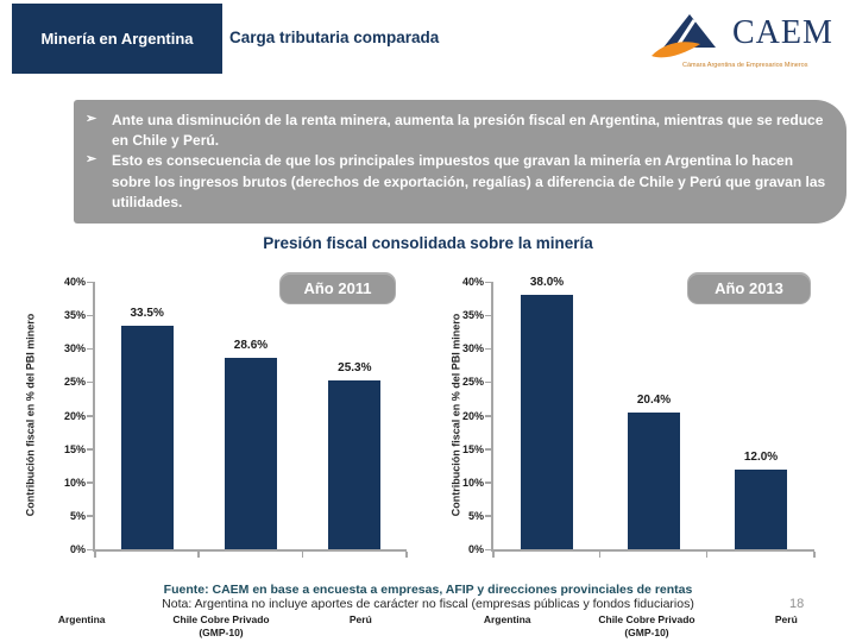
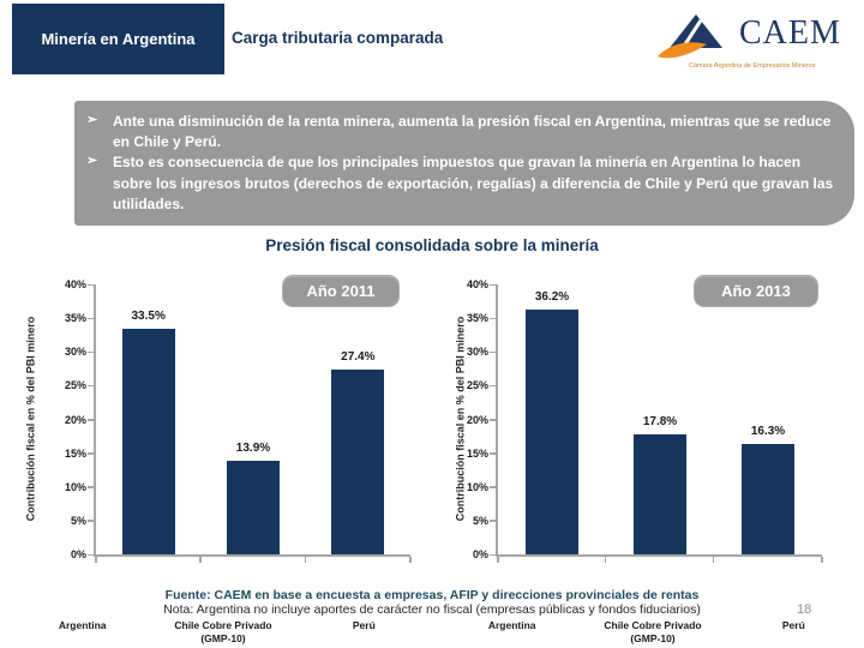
Año 2011/Chile Cobre Privado (GMP-10): 28.6% -> 13.9%
Año 2011/Perú: 25.3% -> 27.4%
Año 2013/Argentina: 38.0% -> 36.2%
Año 2013/Chile Cobre Privado (GMP-10): 20.4% -> 17.8%
Año 2013/Perú: 12.0% -> 16.3%
